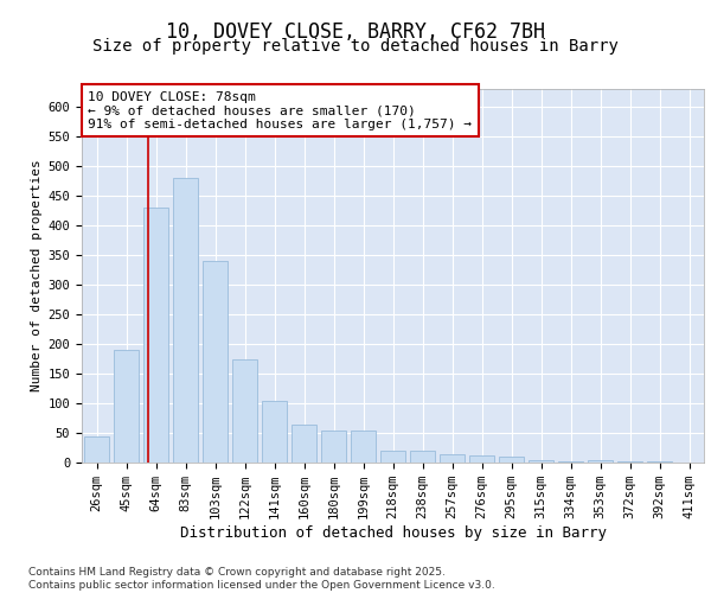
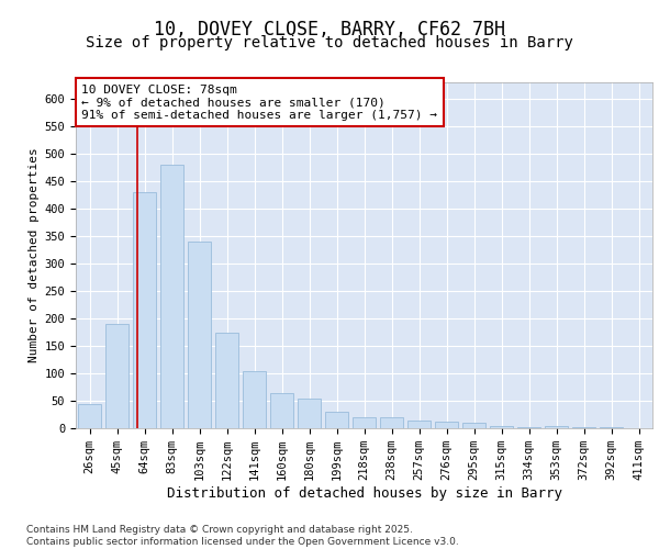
199sqm: 54 -> 30
